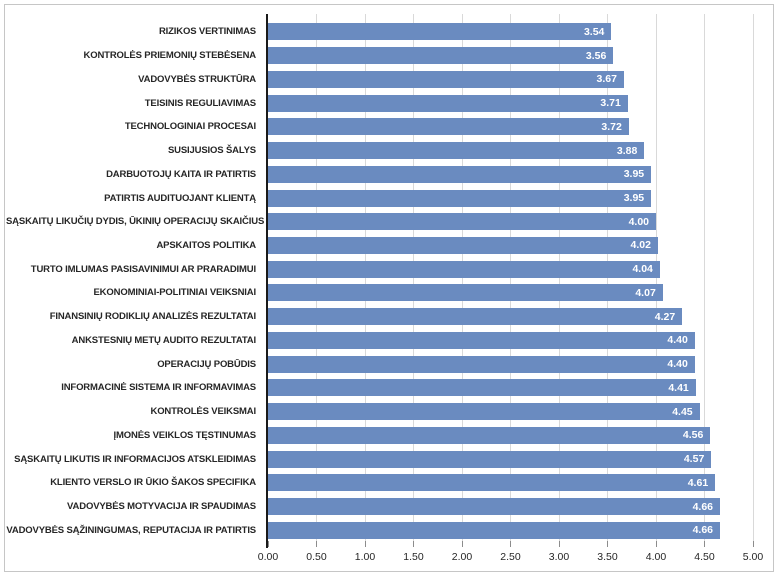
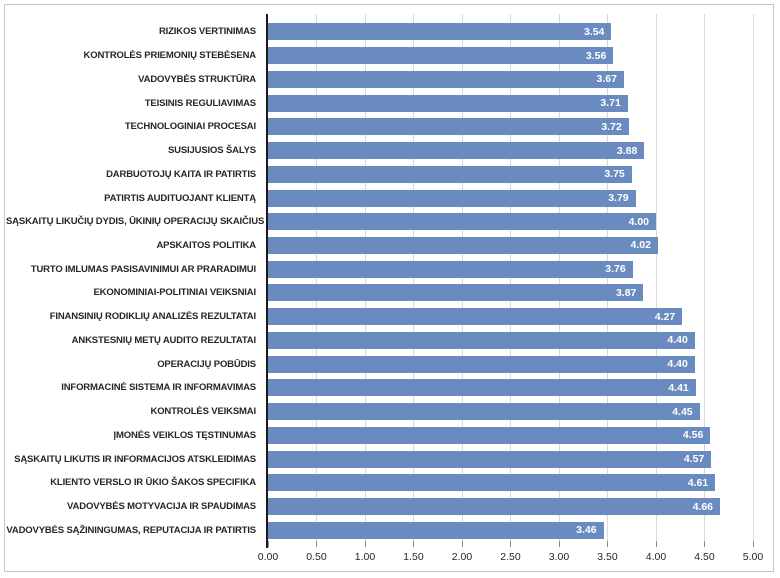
DARBUOTOJŲ KAITA IR PATIRTIS: 3.95 -> 3.75
PATIRTIS AUDITUOJANT KLIENTĄ: 3.95 -> 3.79
TURTO IMLUMAS PASISAVINIMUI AR PRARADIMUI: 4.04 -> 3.76
EKONOMINIAI-POLITINIAI VEIKSNIAI: 4.07 -> 3.87
VADOVYBĖS SĄŽININGUMAS, REPUTACIJA IR PATIRTIS: 4.66 -> 3.46
